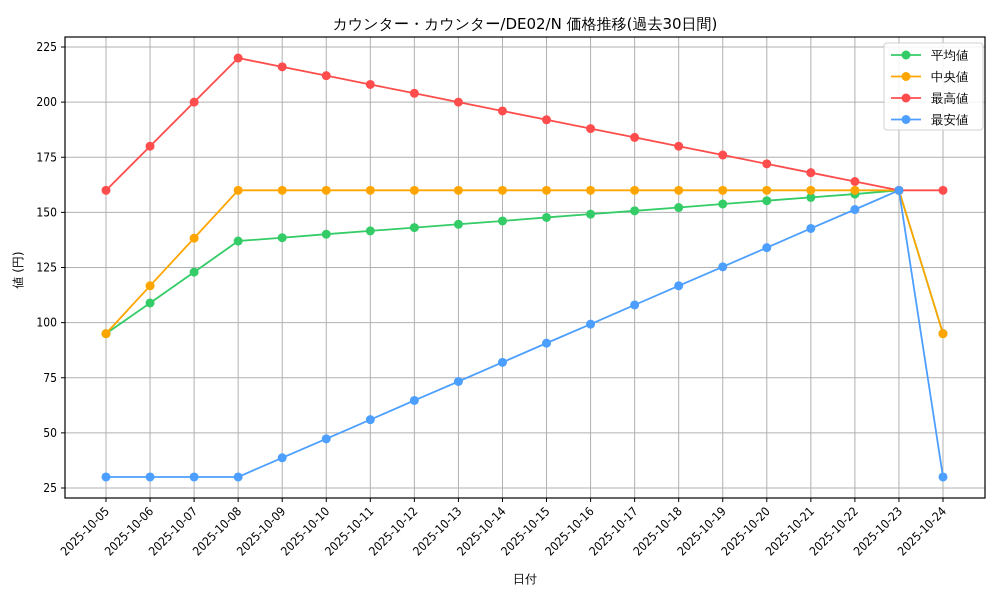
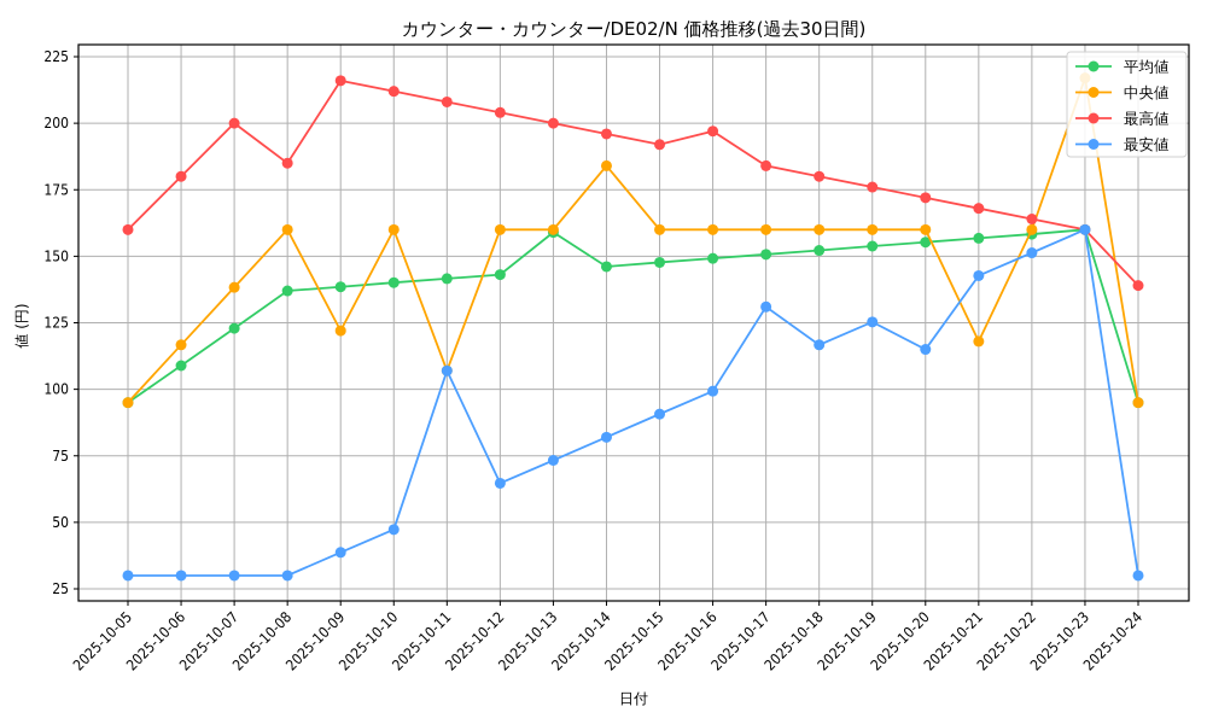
最高値/2025-10-08: 220 -> 185
中央値/2025-10-09: 160 -> 122
中央値/2025-10-11: 160 -> 107
最安値/2025-10-11: 56 -> 107
平均値/2025-10-13: 145 -> 159
中央値/2025-10-14: 160 -> 184
最高値/2025-10-16: 188 -> 197
最安値/2025-10-17: 108 -> 131
最安値/2025-10-20: 134 -> 115
中央値/2025-10-21: 160 -> 118
中央値/2025-10-23: 160 -> 217
最高値/2025-10-24: 160 -> 139
